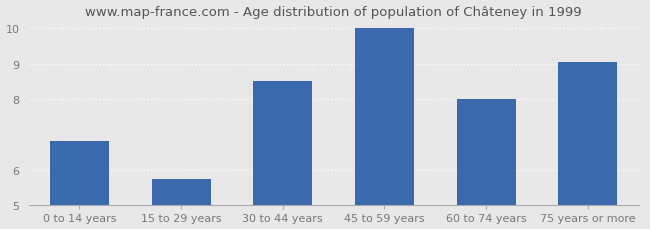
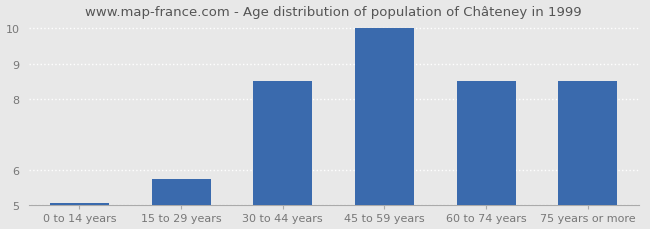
0 to 14 years: 6.80 -> 5.05
60 to 74 years: 8.00 -> 8.50
75 years or more: 9.05 -> 8.50
